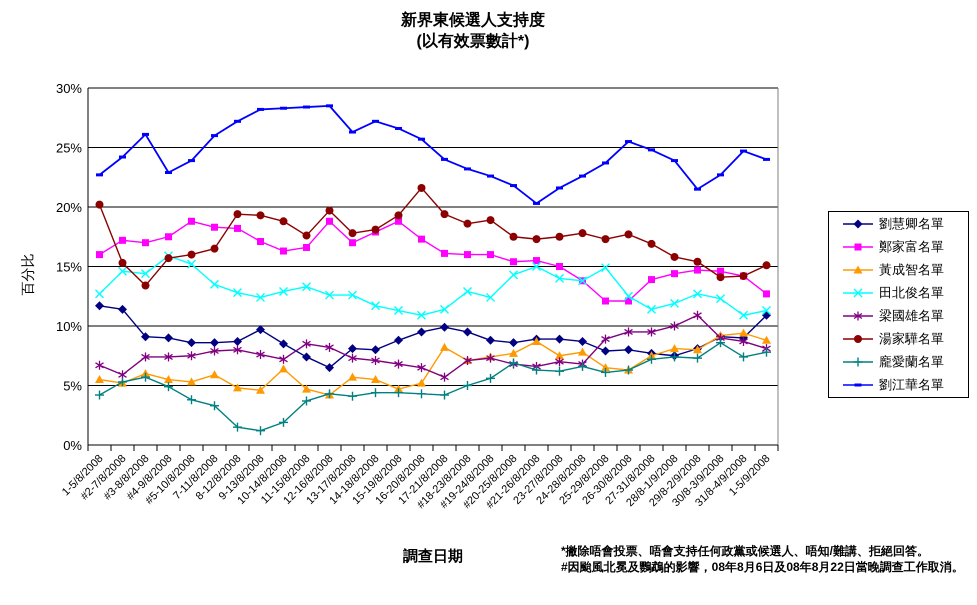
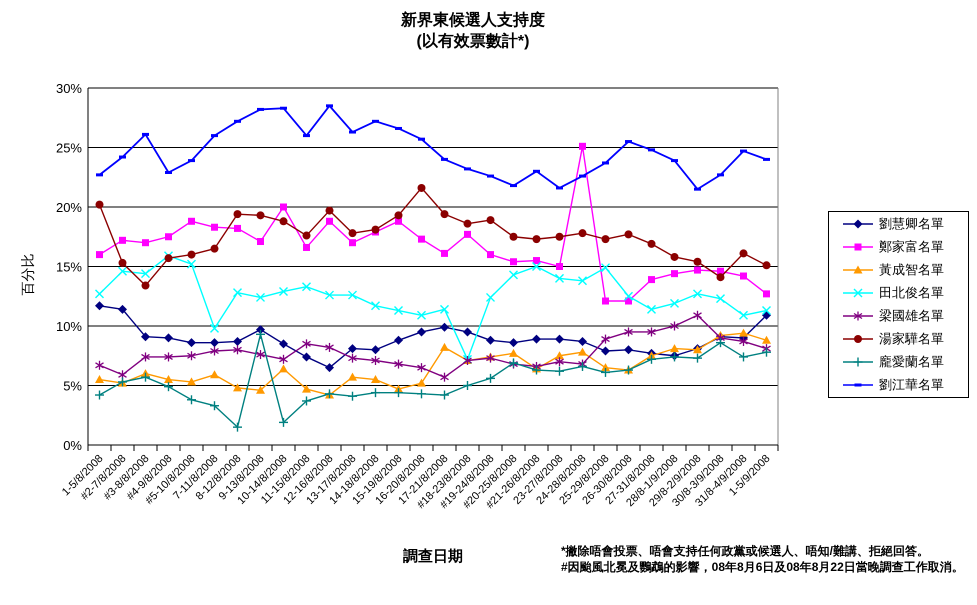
田北俊名單/7-11/8/2008: 13.5% -> 9.8%
龐愛蘭名單/9-13/8/2008: 1.2% -> 9.3%
鄭家富名單/10-14/8/2008: 16.3% -> 20.0%
劉江華名單/11-15/8/2008: 28.4% -> 26.0%
鄭家富名單/#18-23/8/2008: 16.0% -> 17.7%
田北俊名單/#18-23/8/2008: 12.9% -> 7.2%
黃成智名單/#21-26/8/2008: 8.7% -> 6.4%
劉江華名單/#21-26/8/2008: 20.3% -> 23.0%
鄭家富名單/24-28/8/2008: 13.8% -> 25.1%
湯家驊名單/31/8-4/9/2008: 14.2% -> 16.1%
